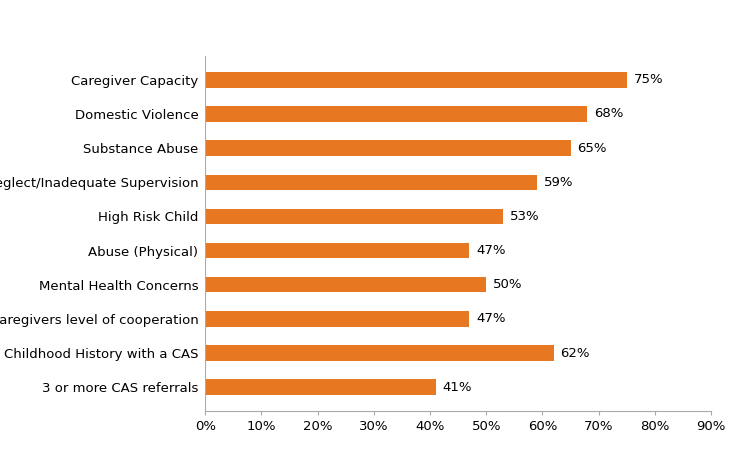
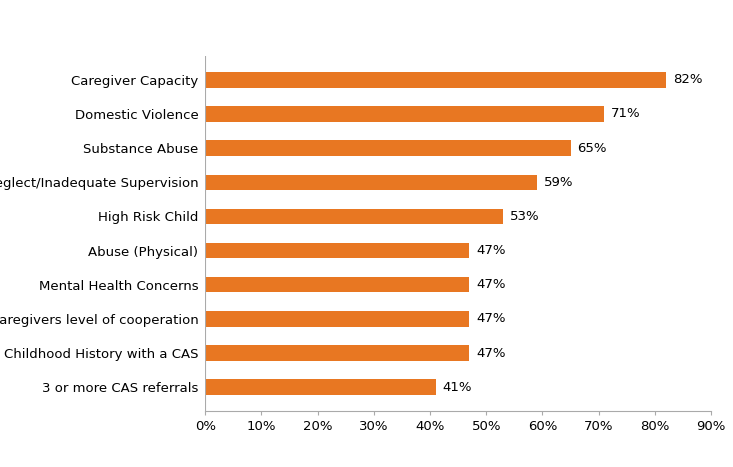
Caregiver Capacity: 75% -> 82%
Domestic Violence: 68% -> 71%
Mental Health Concerns: 50% -> 47%
Childhood History with a CAS: 62% -> 47%
